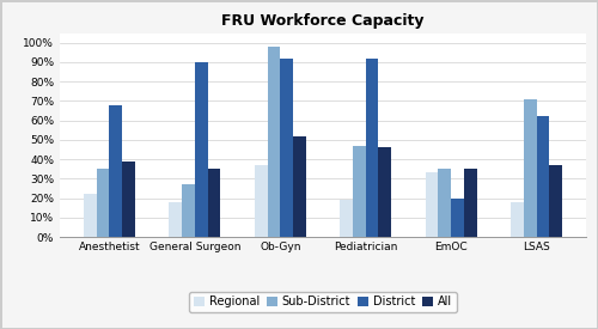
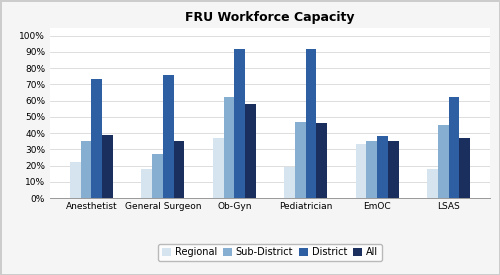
District/Anesthetist: 68% -> 73%
District/General Surgeon: 90% -> 76%
Sub-District/Ob-Gyn: 98% -> 62%
All/Ob-Gyn: 52% -> 58%
District/EmOC: 20% -> 38%
Sub-District/LSAS: 71% -> 45%
